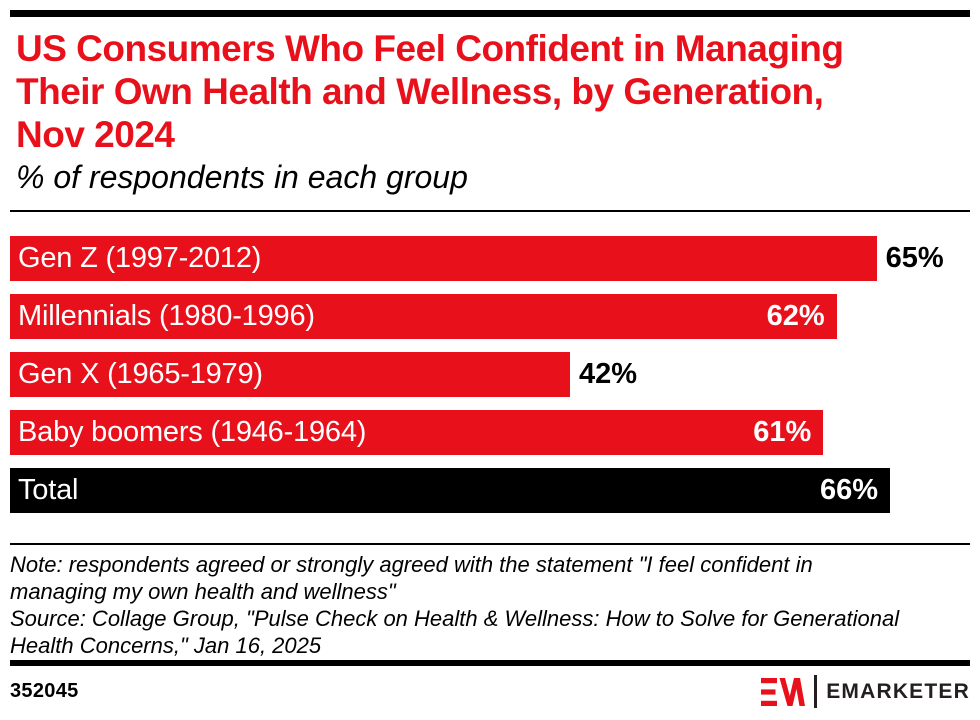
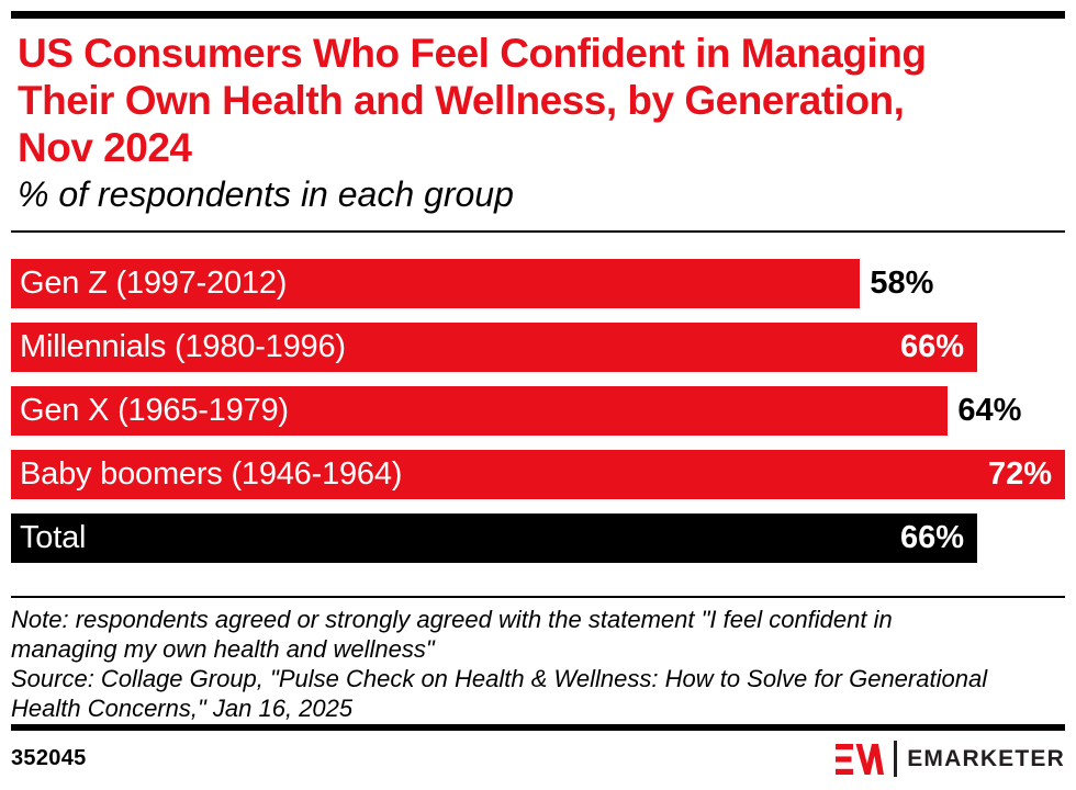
Gen Z (1997-2012): 65% -> 58%
Millennials (1980-1996): 62% -> 66%
Gen X (1965-1979): 42% -> 64%
Baby boomers (1946-1964): 61% -> 72%
